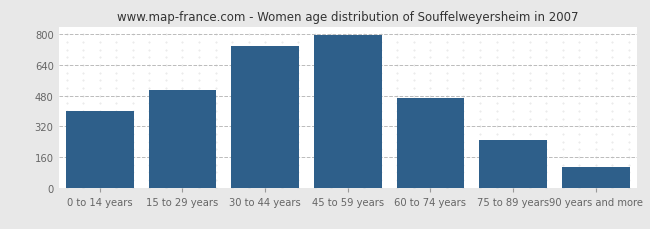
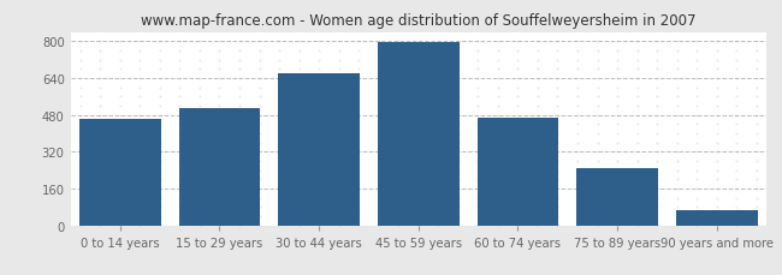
0 to 14 years: 400 -> 460
30 to 44 years: 740 -> 660
90 years and more: 110 -> 60
